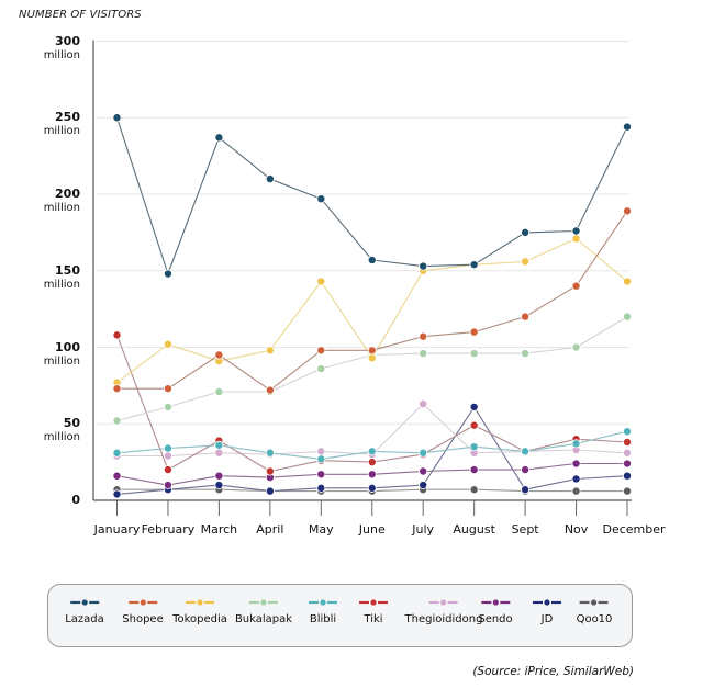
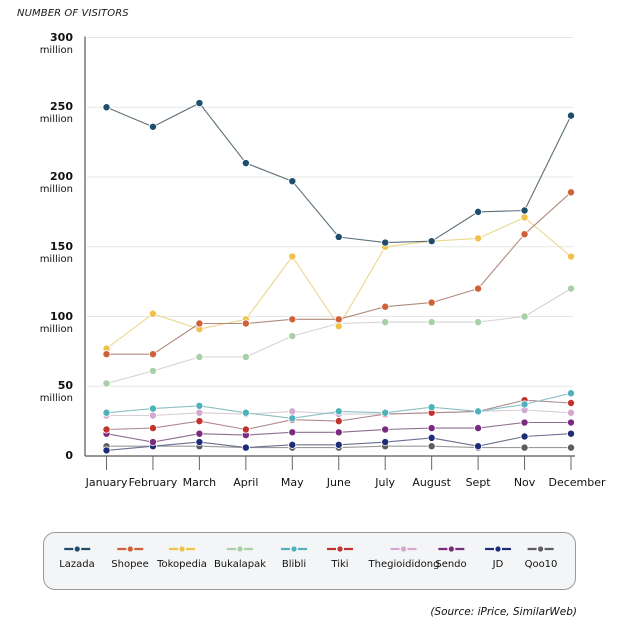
Tiki/January: 108 -> 19
Lazada/February: 148 -> 236
Lazada/March: 237 -> 253
Tiki/March: 39 -> 25
Shopee/April: 72 -> 95
Thegioididong/July: 63 -> 30
Tiki/August: 49 -> 31
JD/August: 61 -> 13
Shopee/Nov: 140 -> 159
